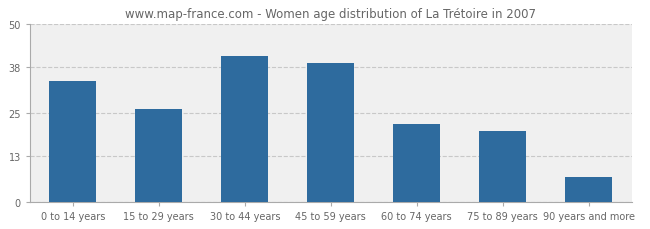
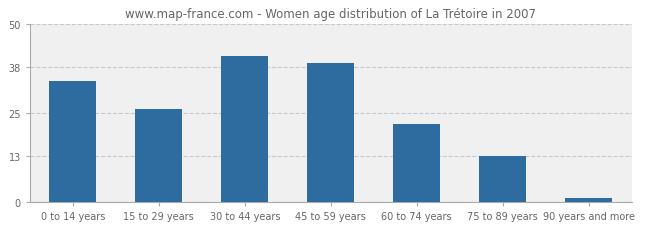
75 to 89 years: 20 -> 13
90 years and more: 7 -> 1
